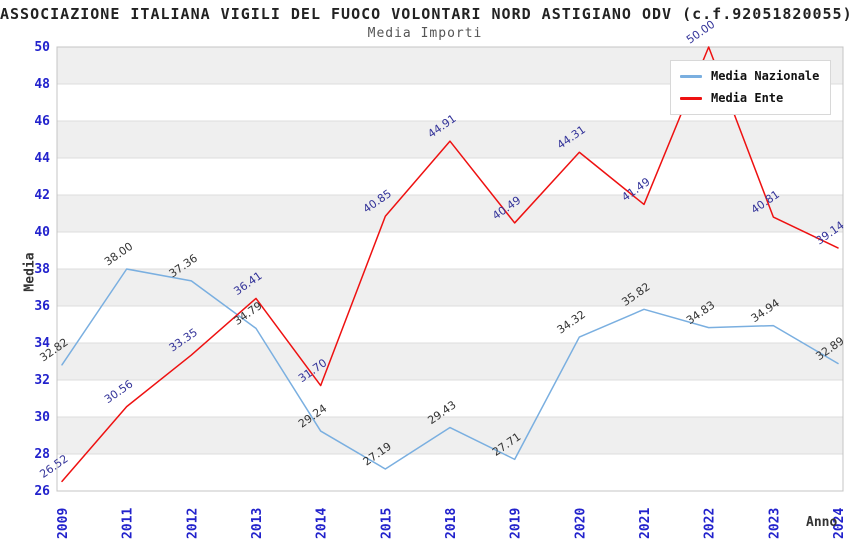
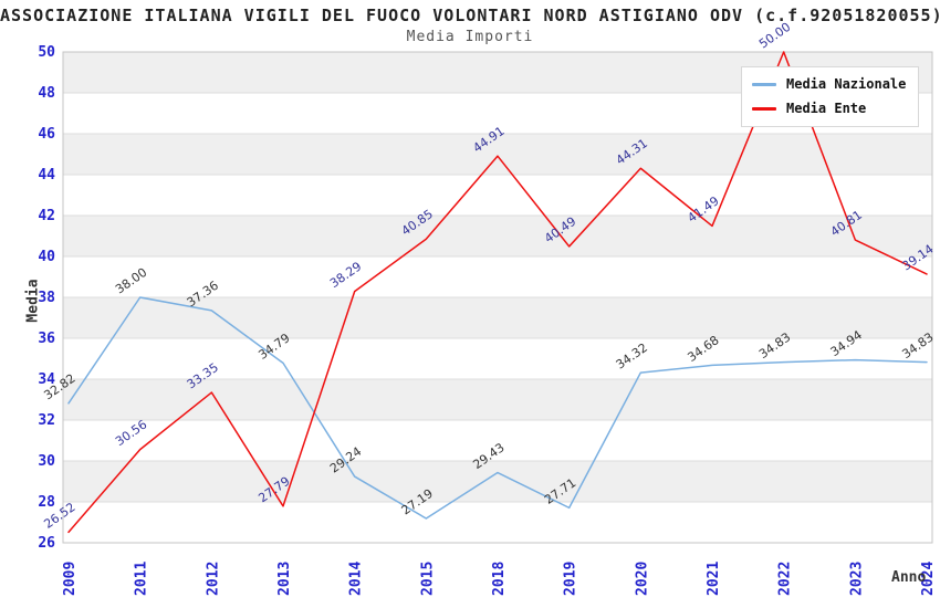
Media Ente/2013: 36.41 -> 27.79
Media Ente/2014: 31.70 -> 38.29
Media Nazionale/2021: 35.82 -> 34.68
Media Nazionale/2024: 32.89 -> 34.83
